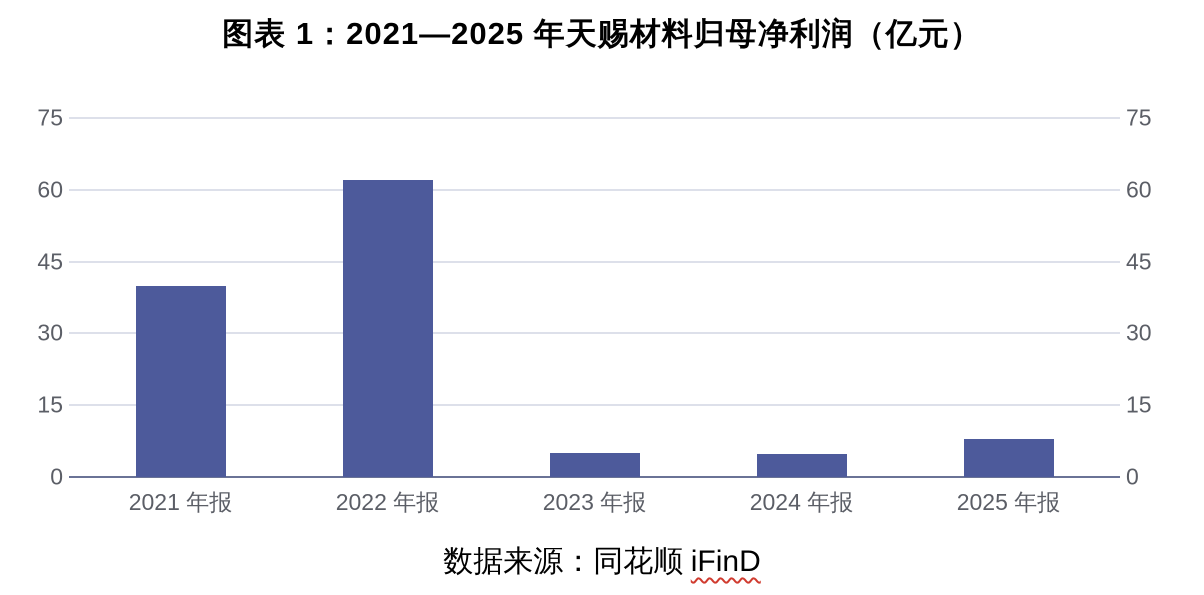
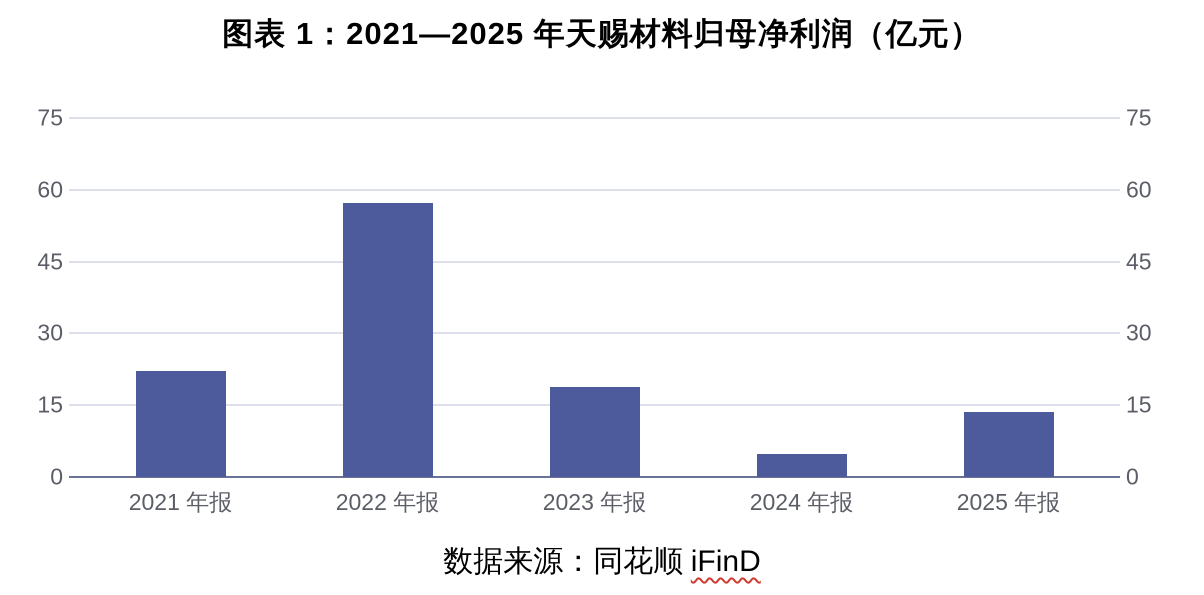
2021 年报: 40 -> 22
2022 年报: 62 -> 57
2023 年报: 5 -> 19
2025 年报: 8 -> 14
